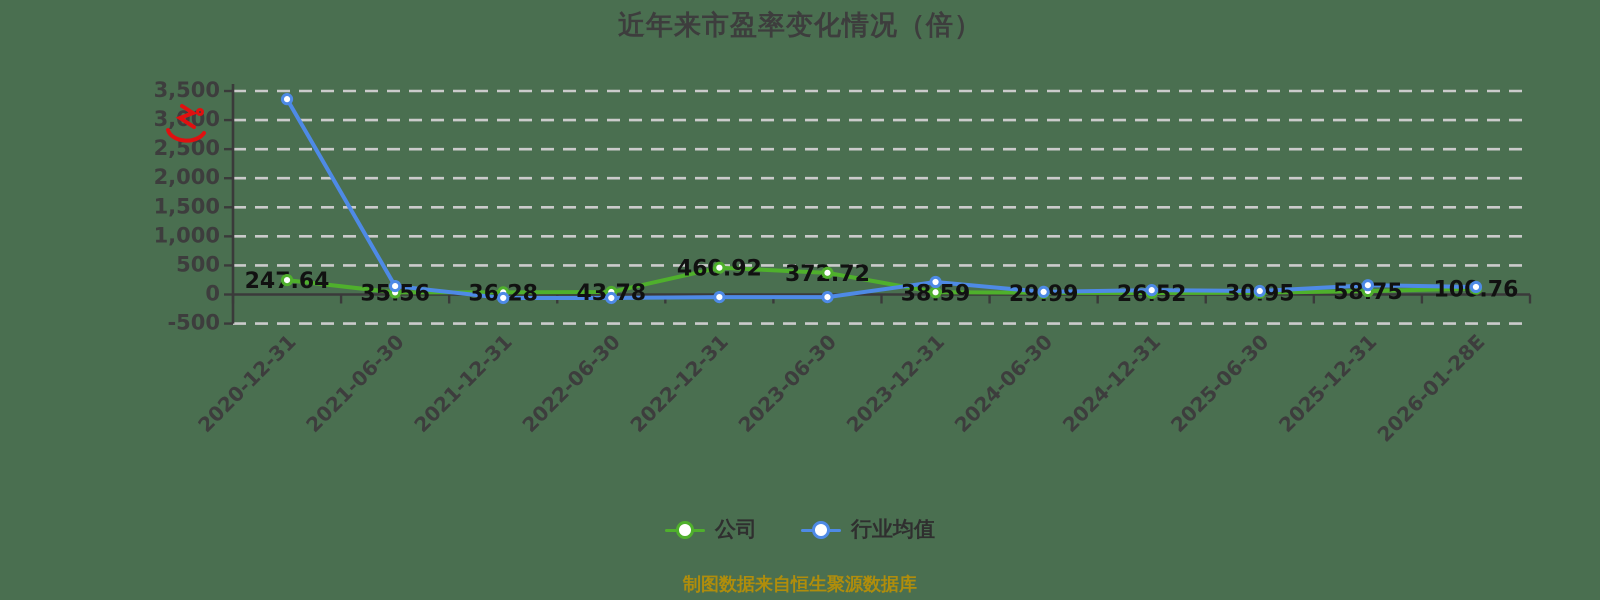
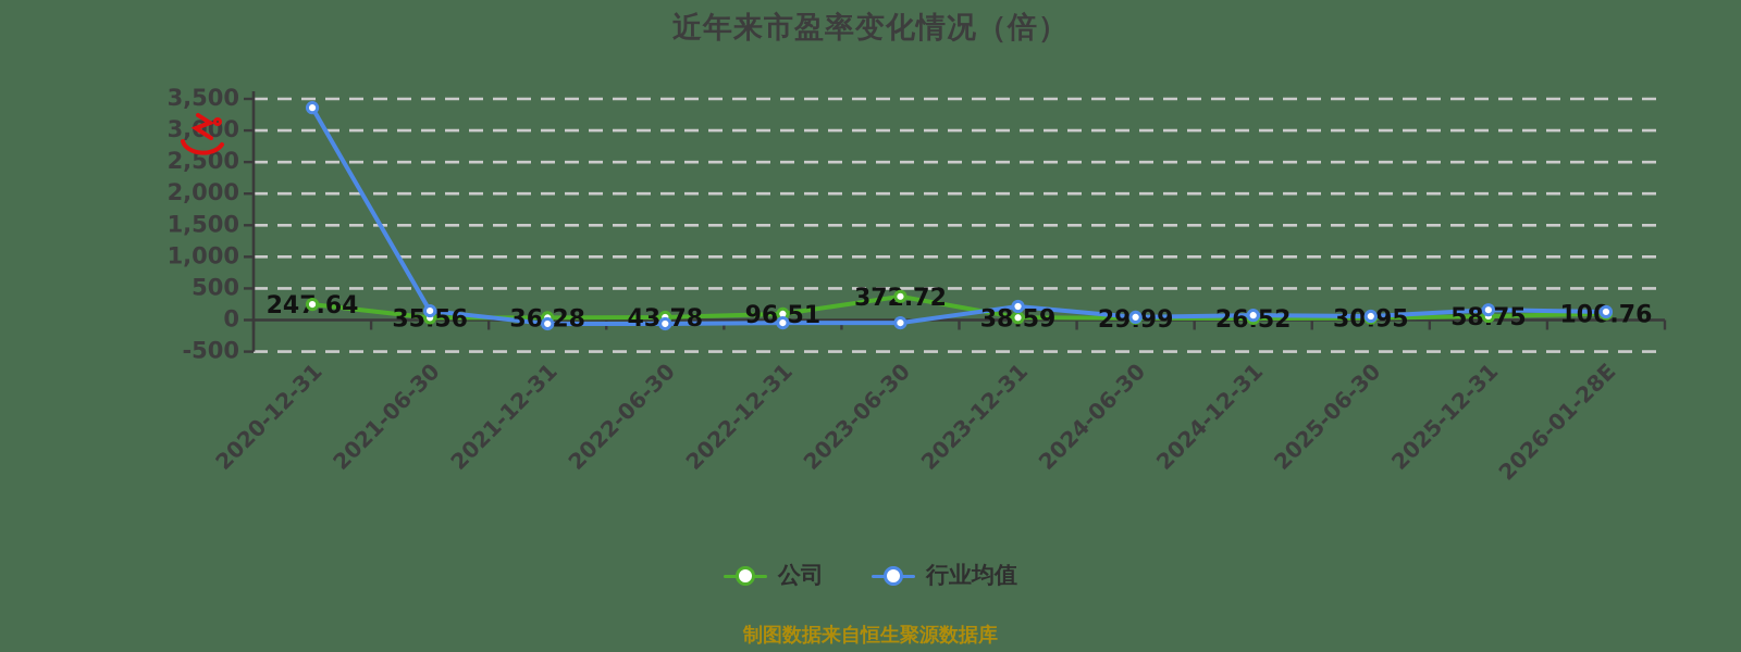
公司/2022-12-31: 460.92 -> 96.51
